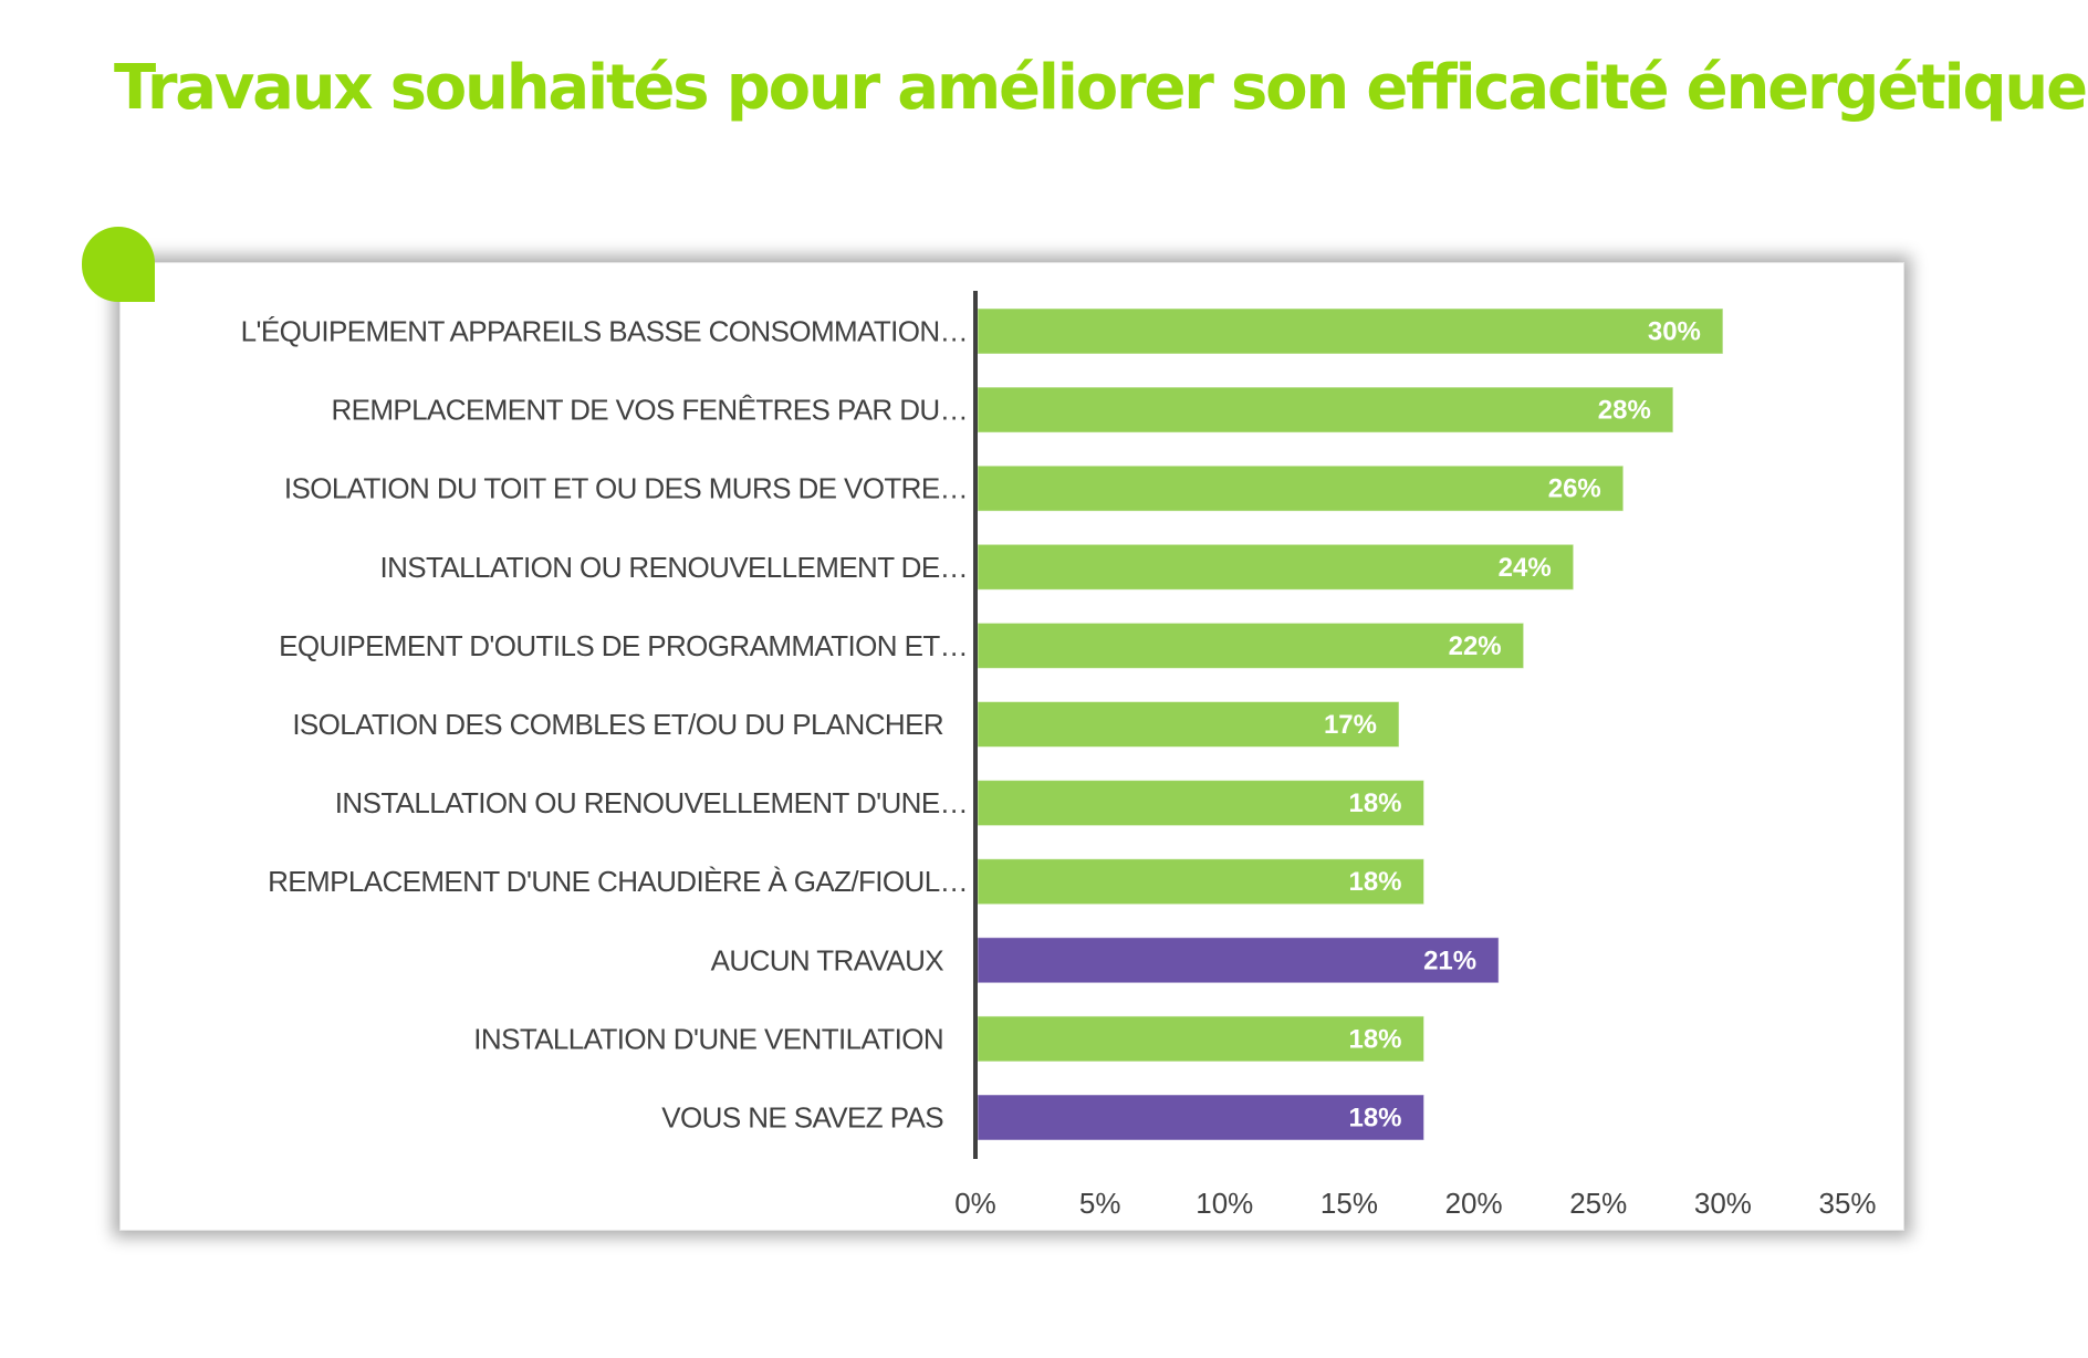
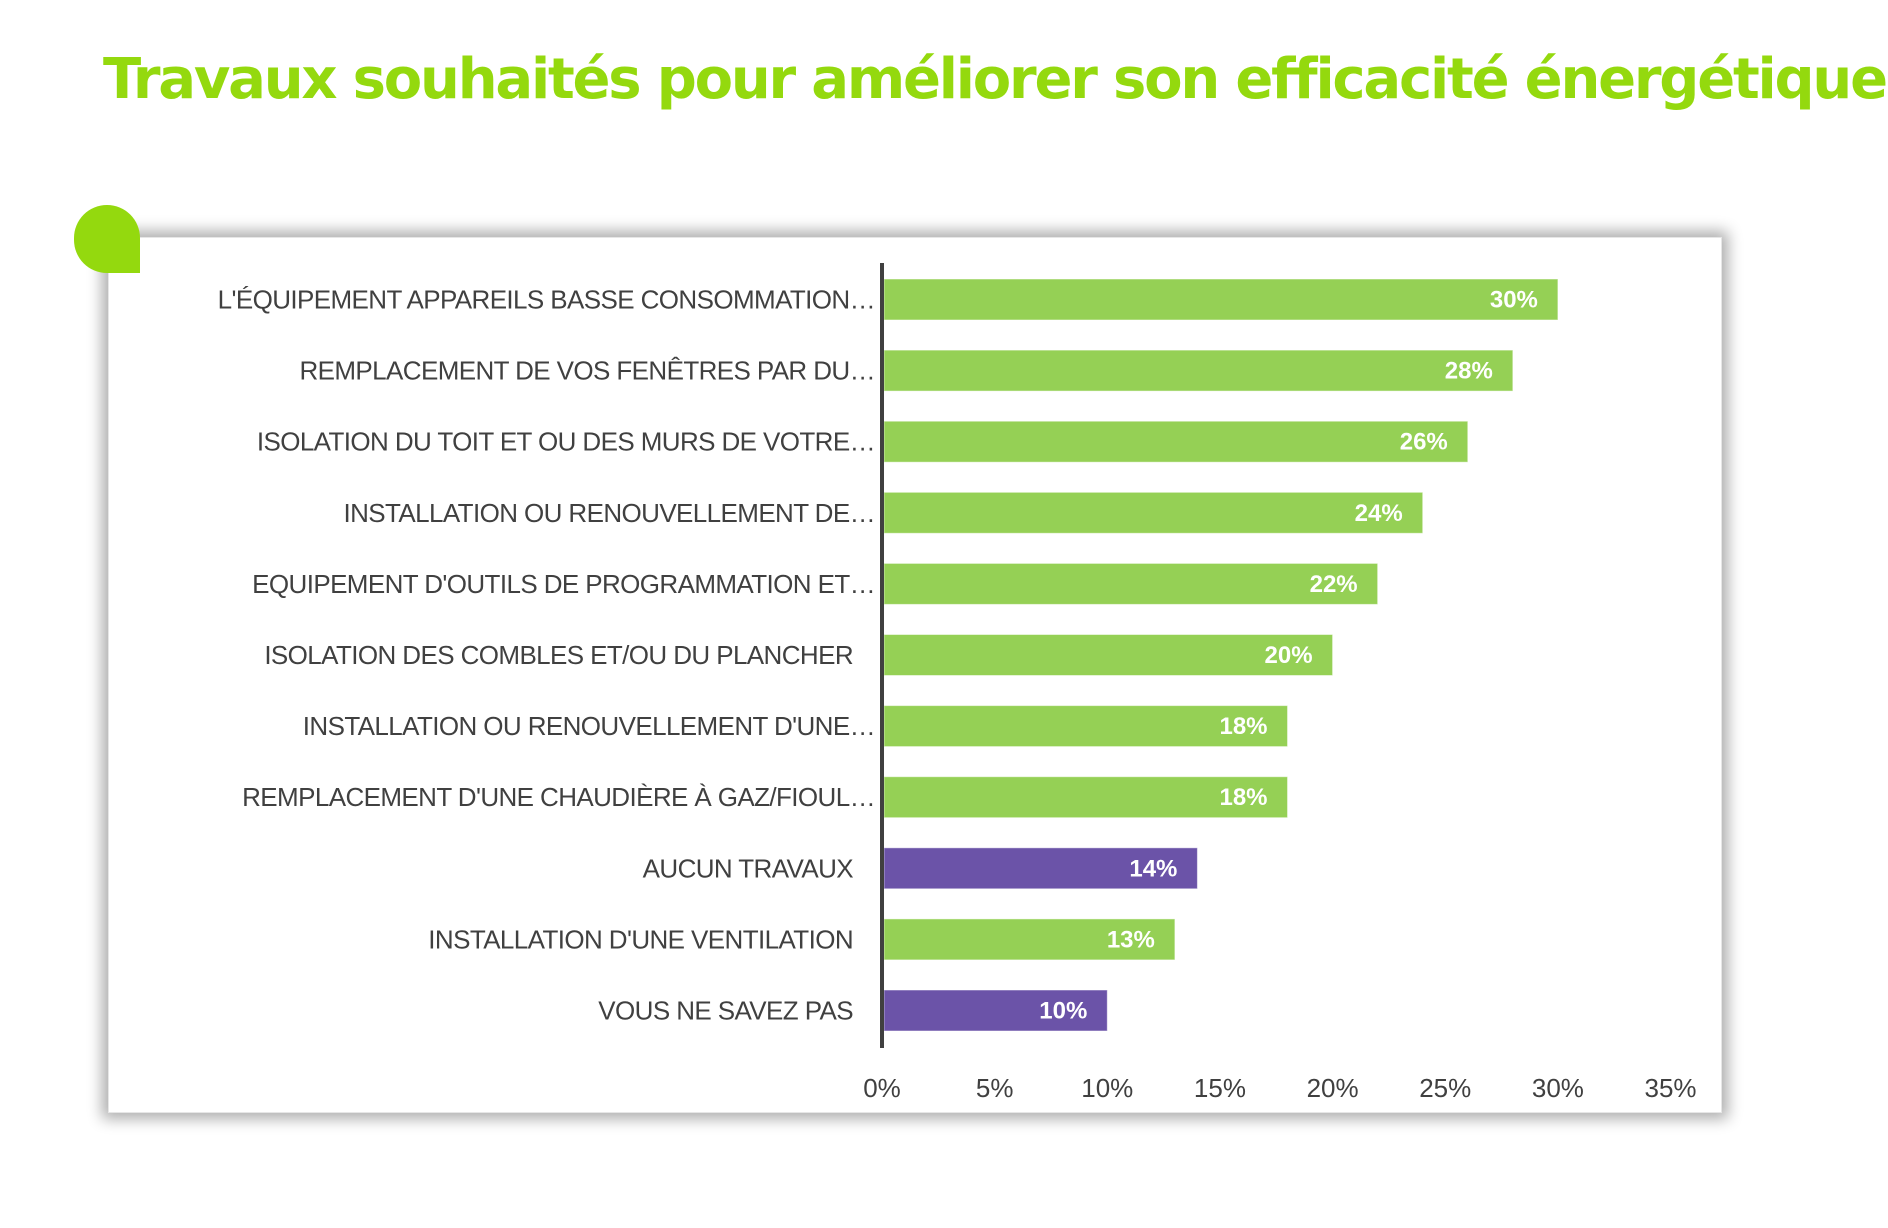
ISOLATION DES COMBLES ET/OU DU PLANCHER: 17% -> 20%
AUCUN TRAVAUX: 21% -> 14%
INSTALLATION D'UNE VENTILATION: 18% -> 13%
VOUS NE SAVEZ PAS: 18% -> 10%
